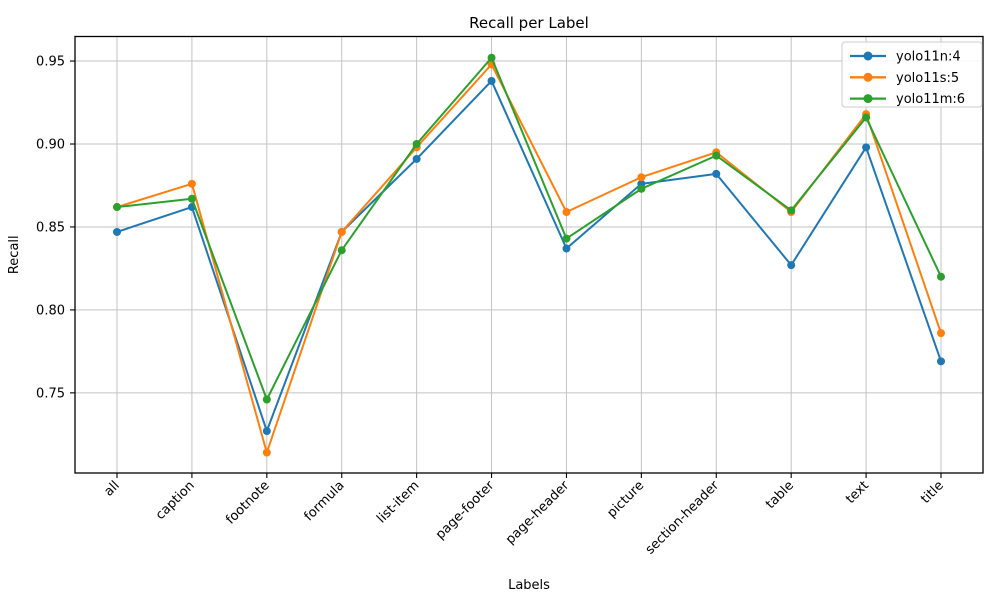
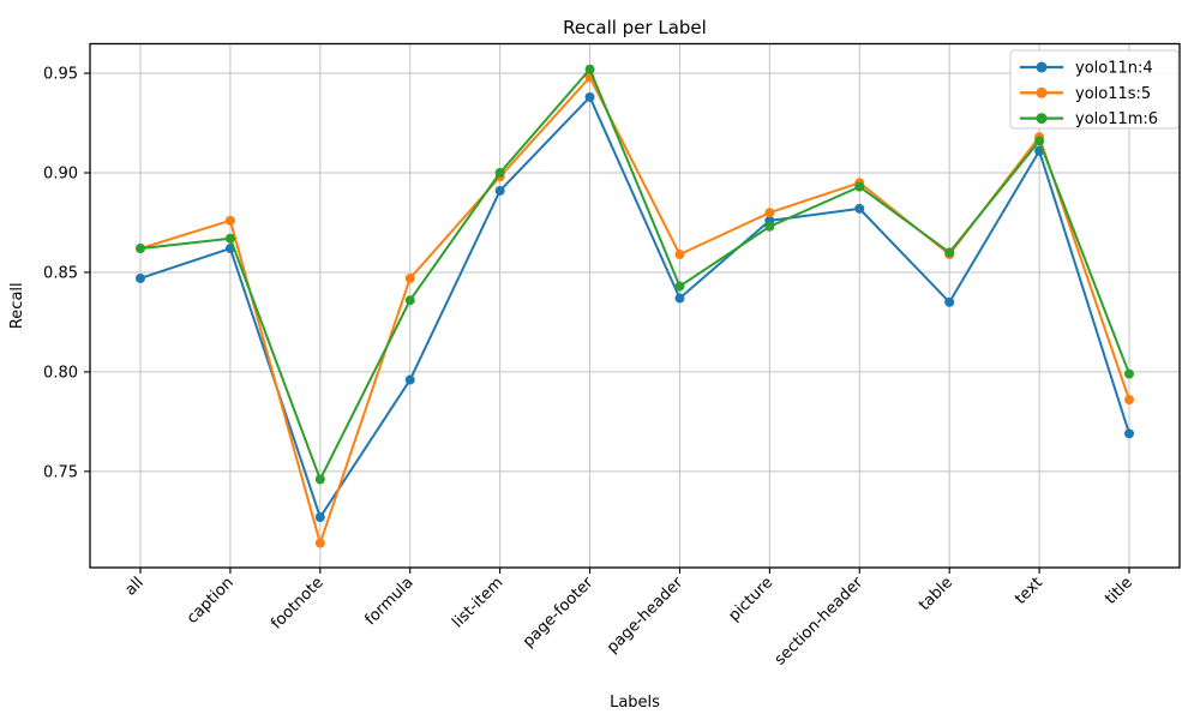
yolo11n:4/formula: 0.847 -> 0.796
yolo11n:4/table: 0.827 -> 0.835
yolo11n:4/text: 0.898 -> 0.911
yolo11m:6/title: 0.820 -> 0.799
